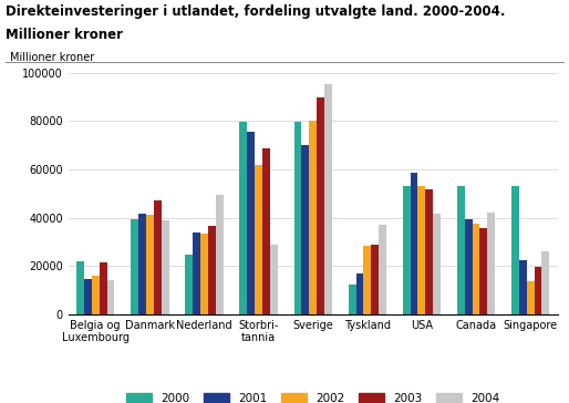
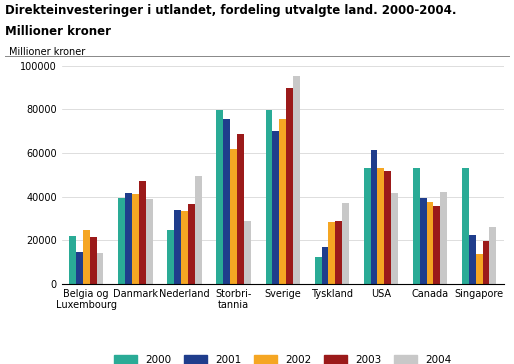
2002/Belgia og Luxembourg: 16000 -> 24500
2002/Sverige: 80000 -> 75500
2001/USA: 58500 -> 61500
